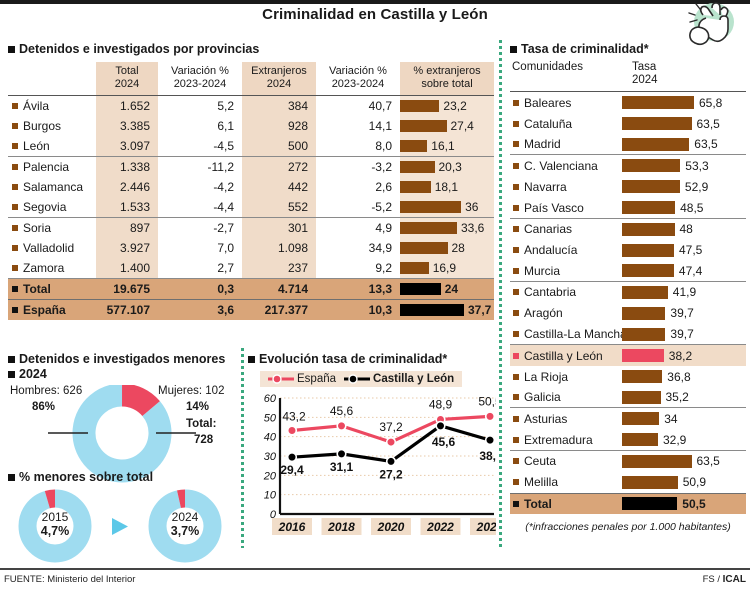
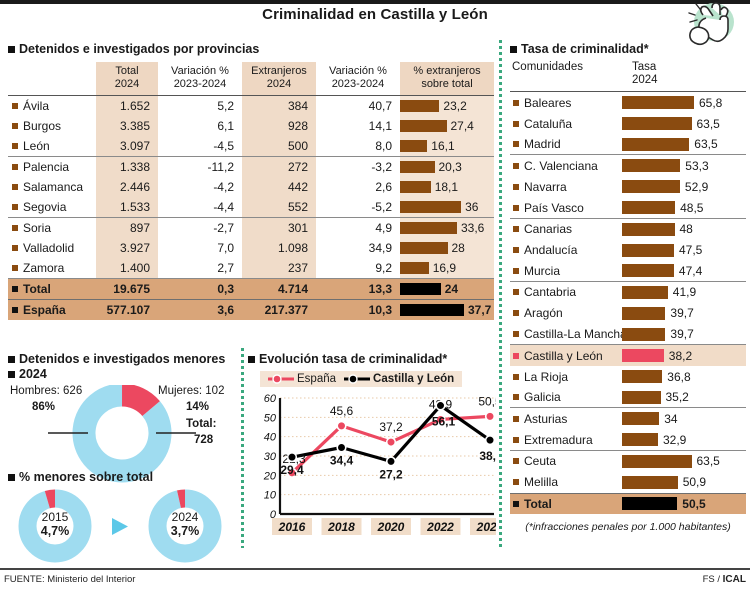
España/2016: 43,2 -> 21,3
Castilla y León/2018: 31,1 -> 34,4
Castilla y León/2022: 45,6 -> 56,1
